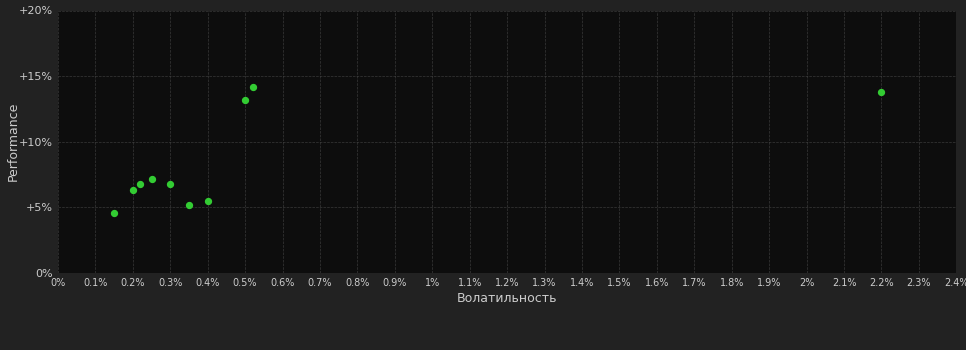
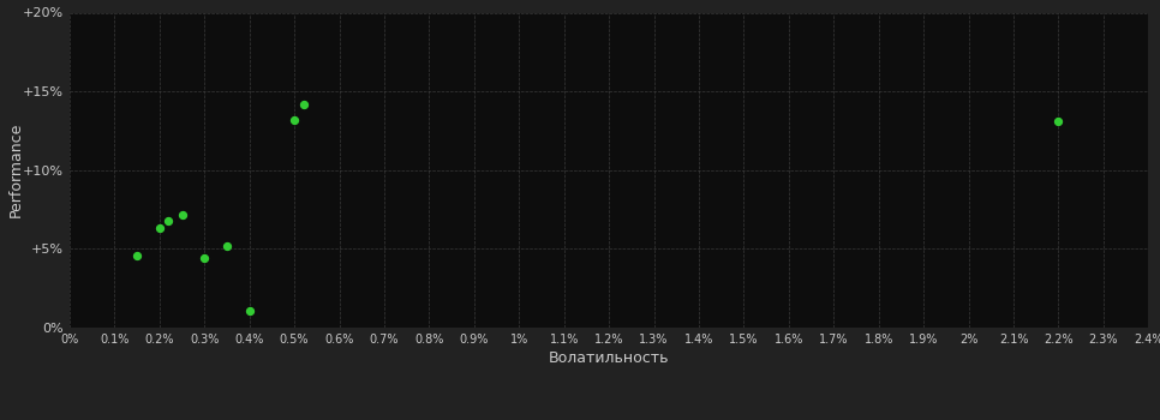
0.3%: 6.8% -> 4.4%
0.4%: 5.5% -> 1.1%
2.2%: 13.8% -> 13.1%
